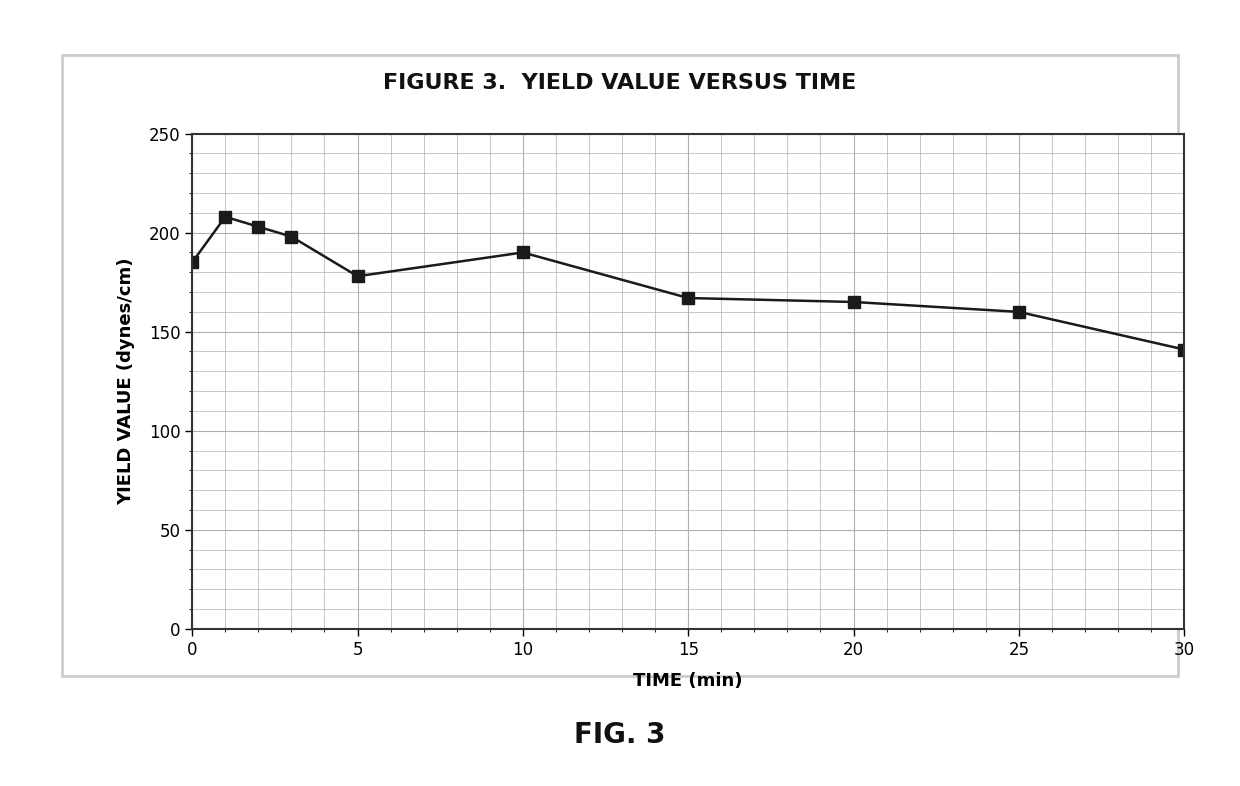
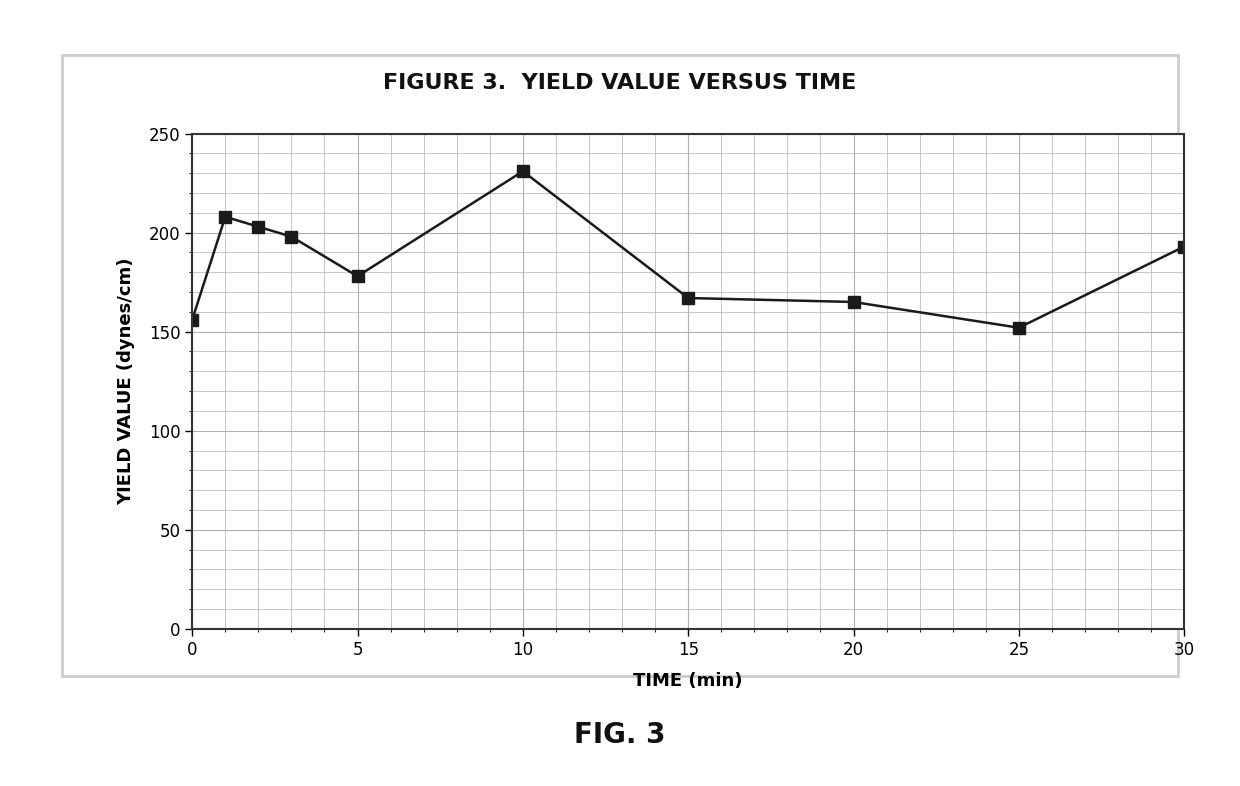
0: 185 -> 156
10: 190 -> 231
25: 160 -> 152
30: 141 -> 193
